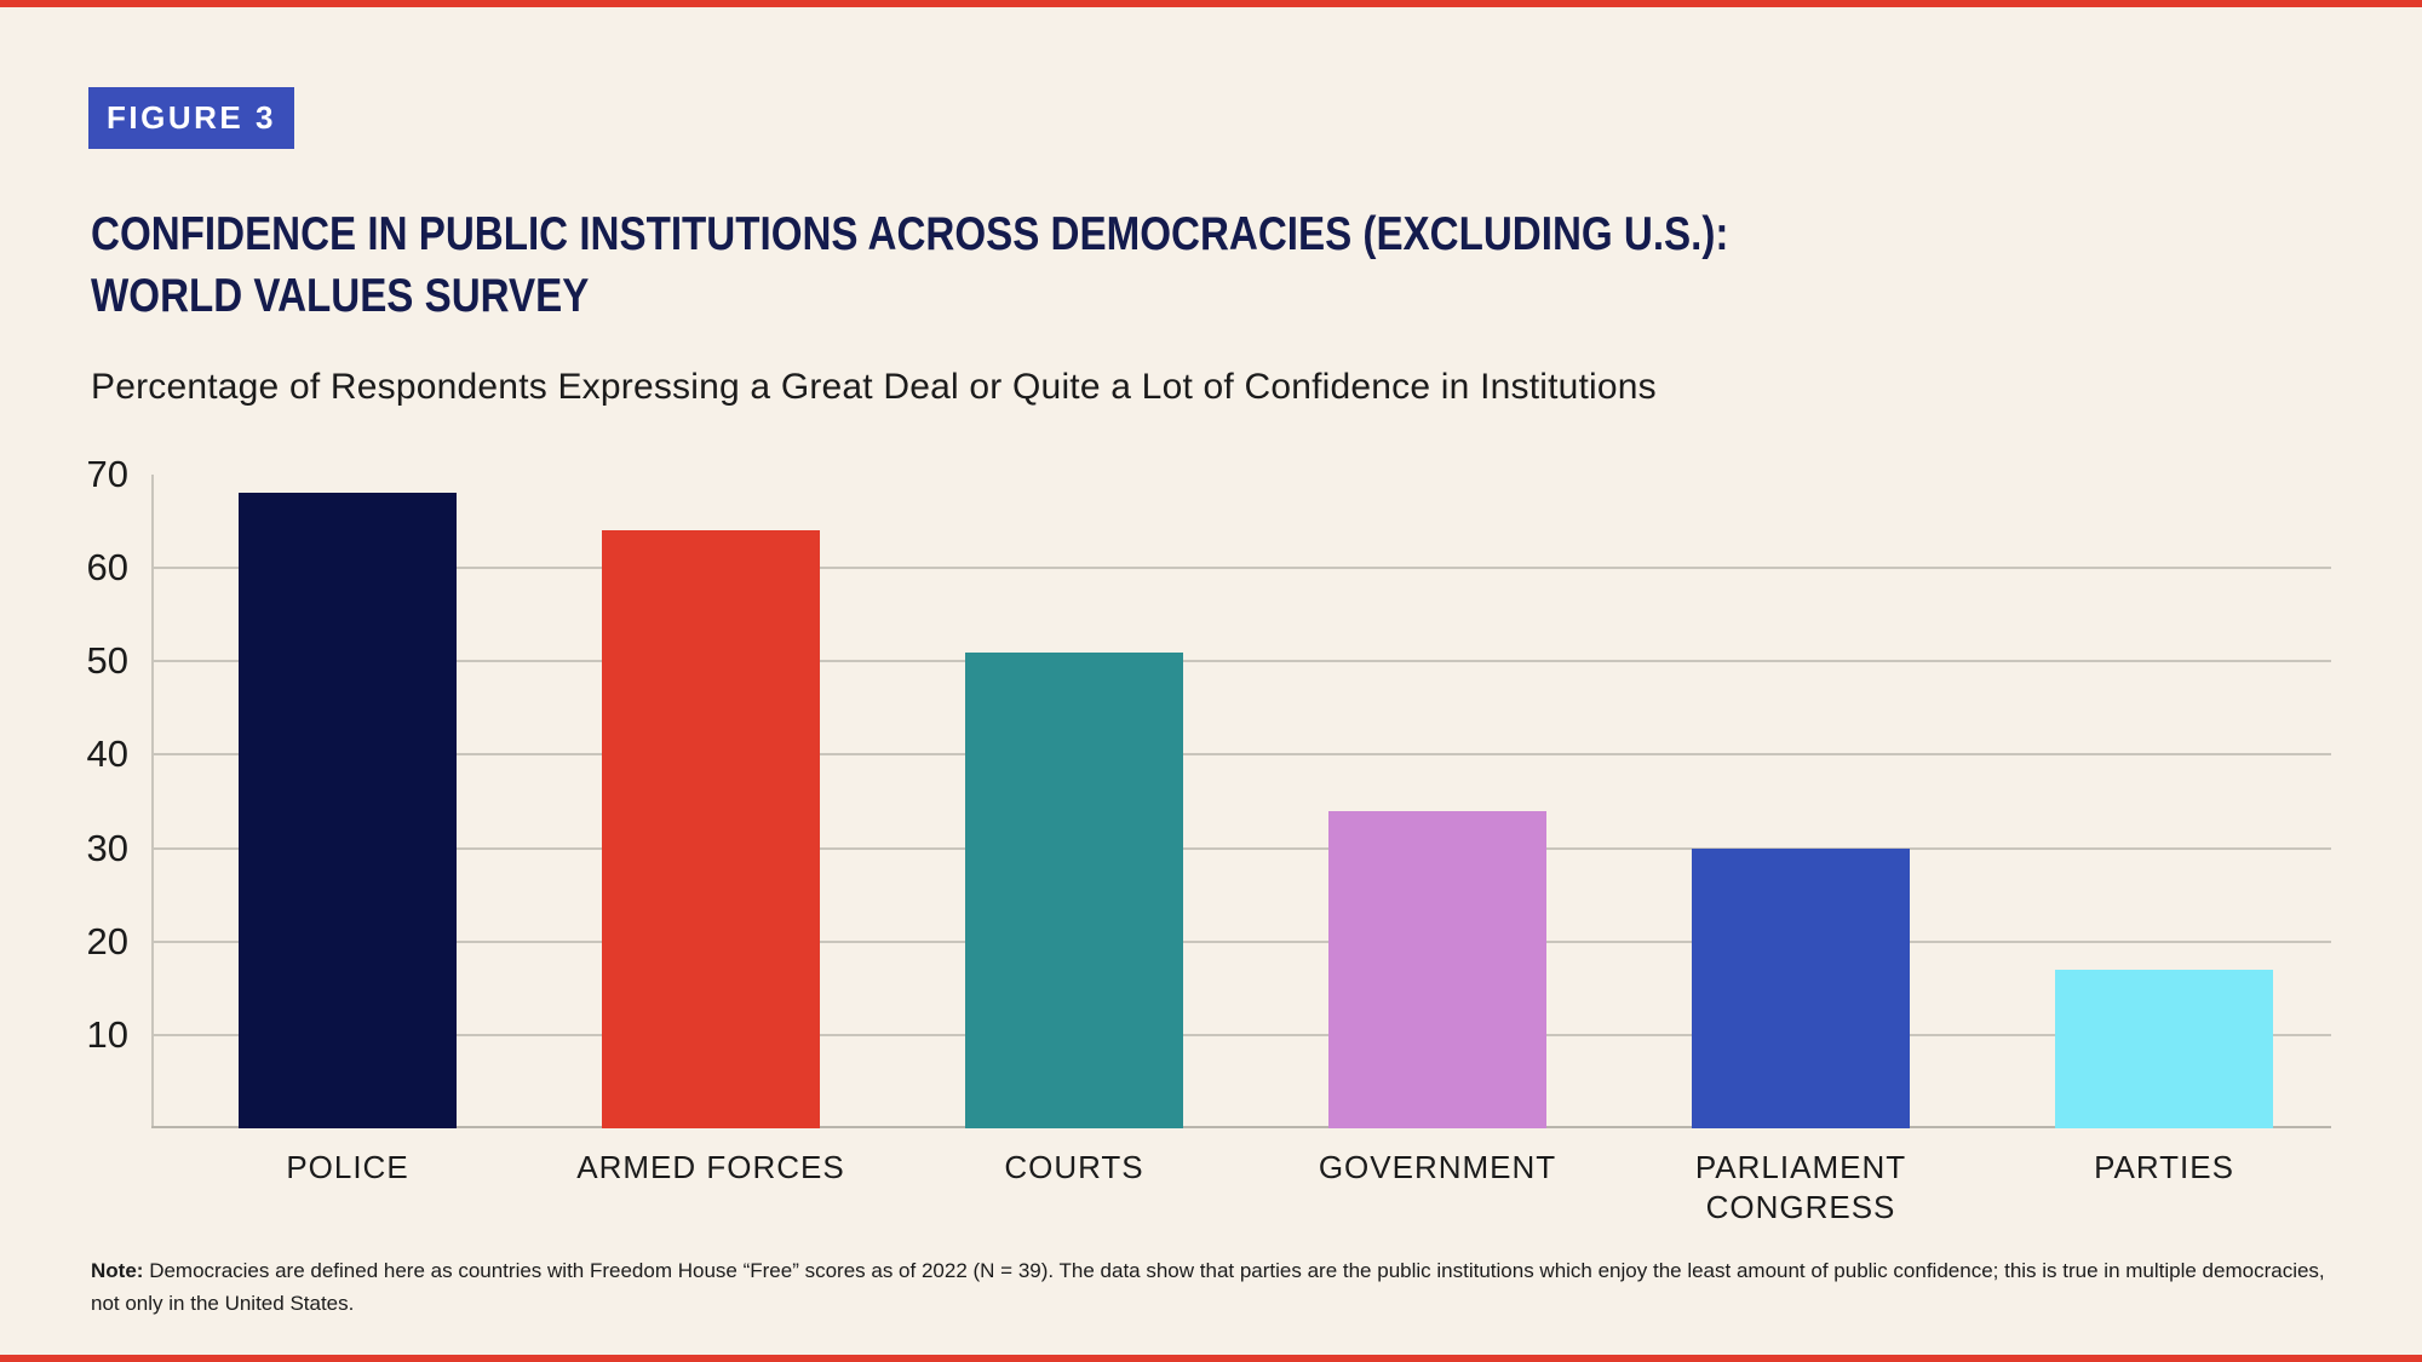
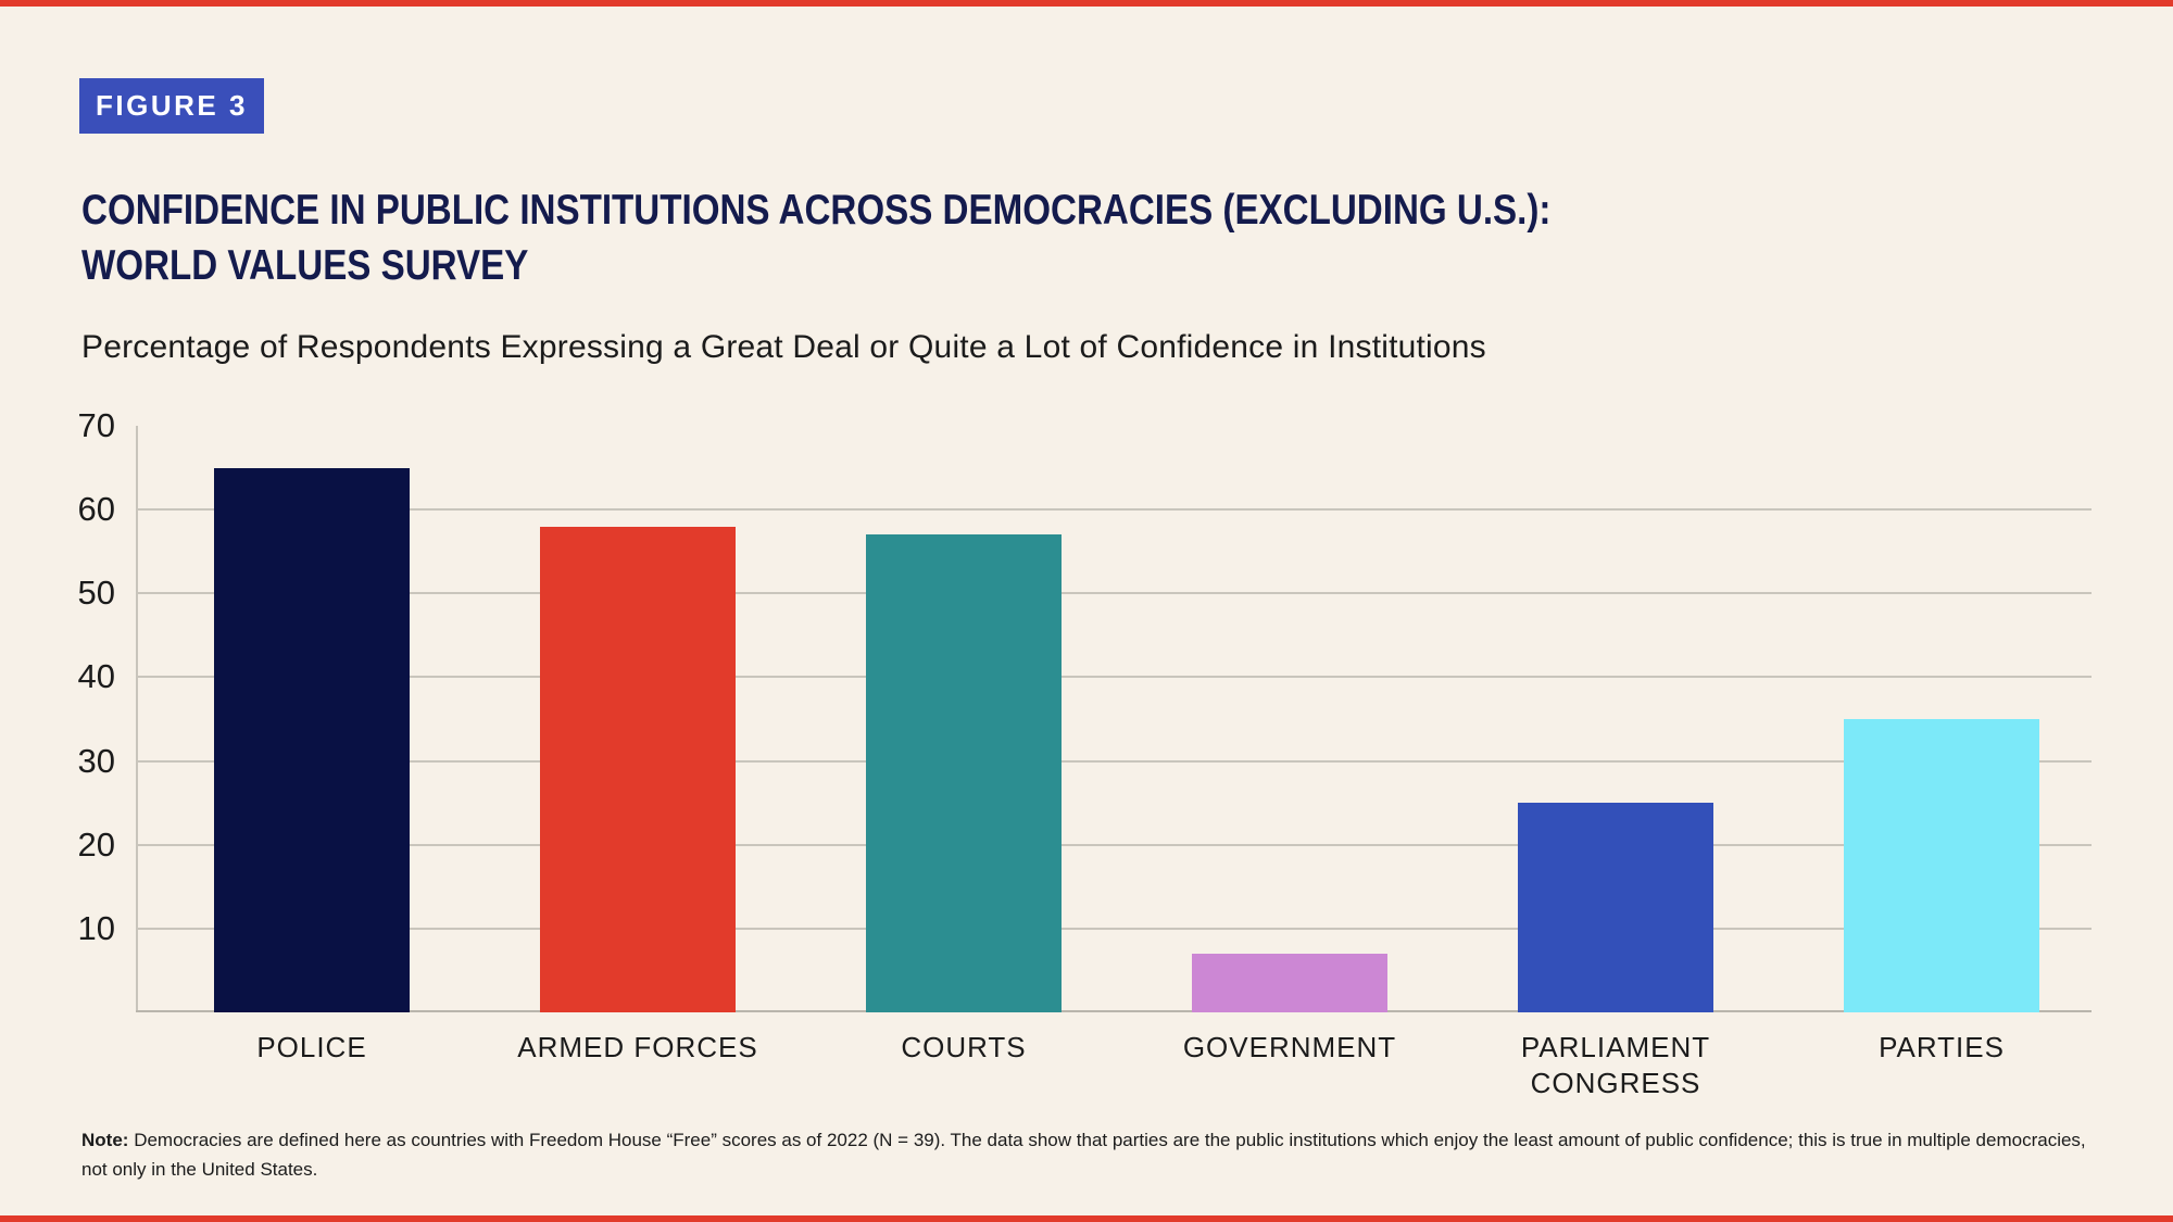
POLICE: 68 -> 65
ARMED FORCES: 64 -> 58
COURTS: 51 -> 57
GOVERNMENT: 34 -> 7
PARLIAMENT CONGRESS: 30 -> 25
PARTIES: 17 -> 35
